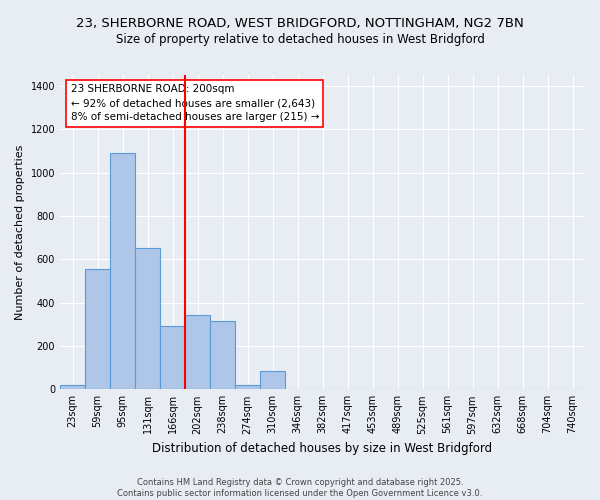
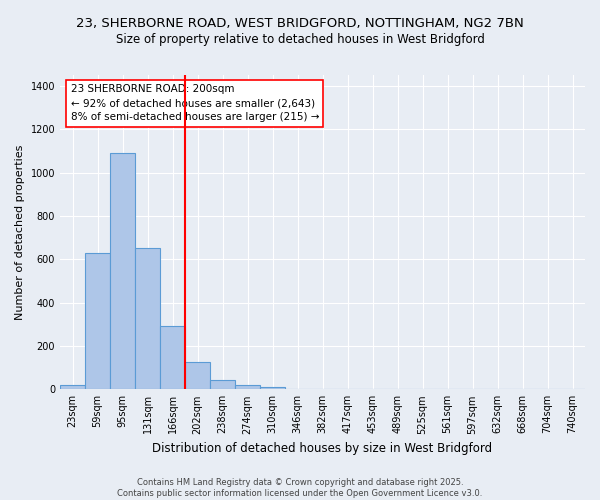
59sqm: 555 -> 630
202sqm: 345 -> 125
238sqm: 315 -> 45
310sqm: 85 -> 10
